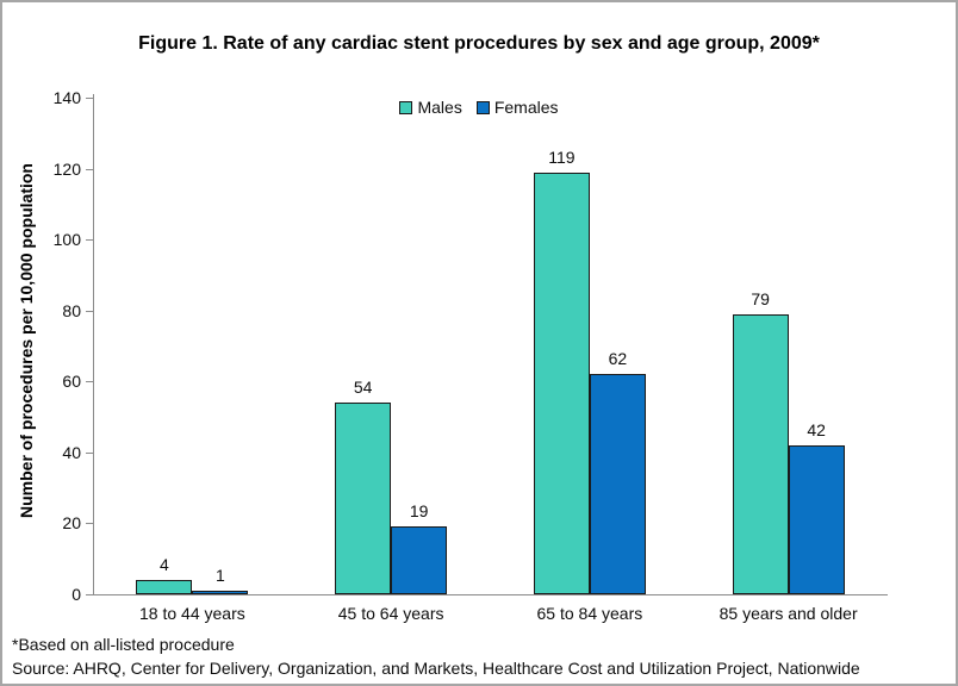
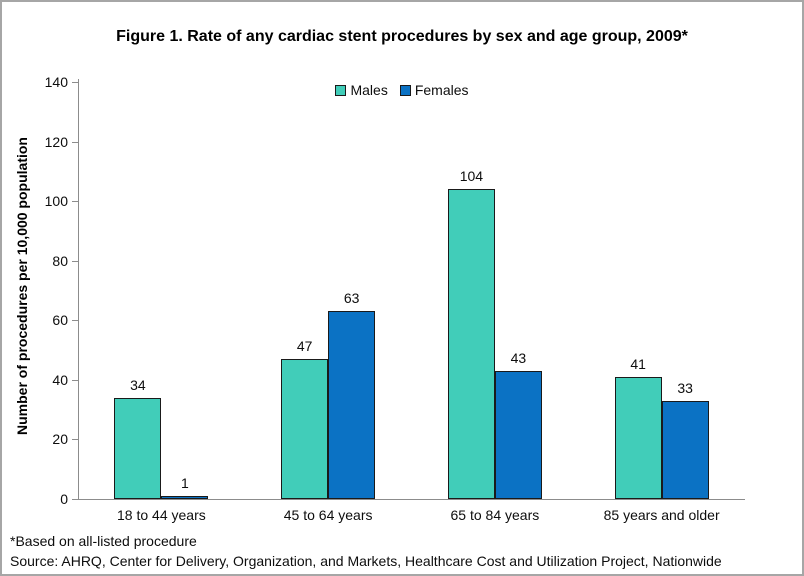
Males/18 to 44 years: 4 -> 34
Males/45 to 64 years: 54 -> 47
Females/45 to 64 years: 19 -> 63
Males/65 to 84 years: 119 -> 104
Females/65 to 84 years: 62 -> 43
Males/85 years and older: 79 -> 41
Females/85 years and older: 42 -> 33
